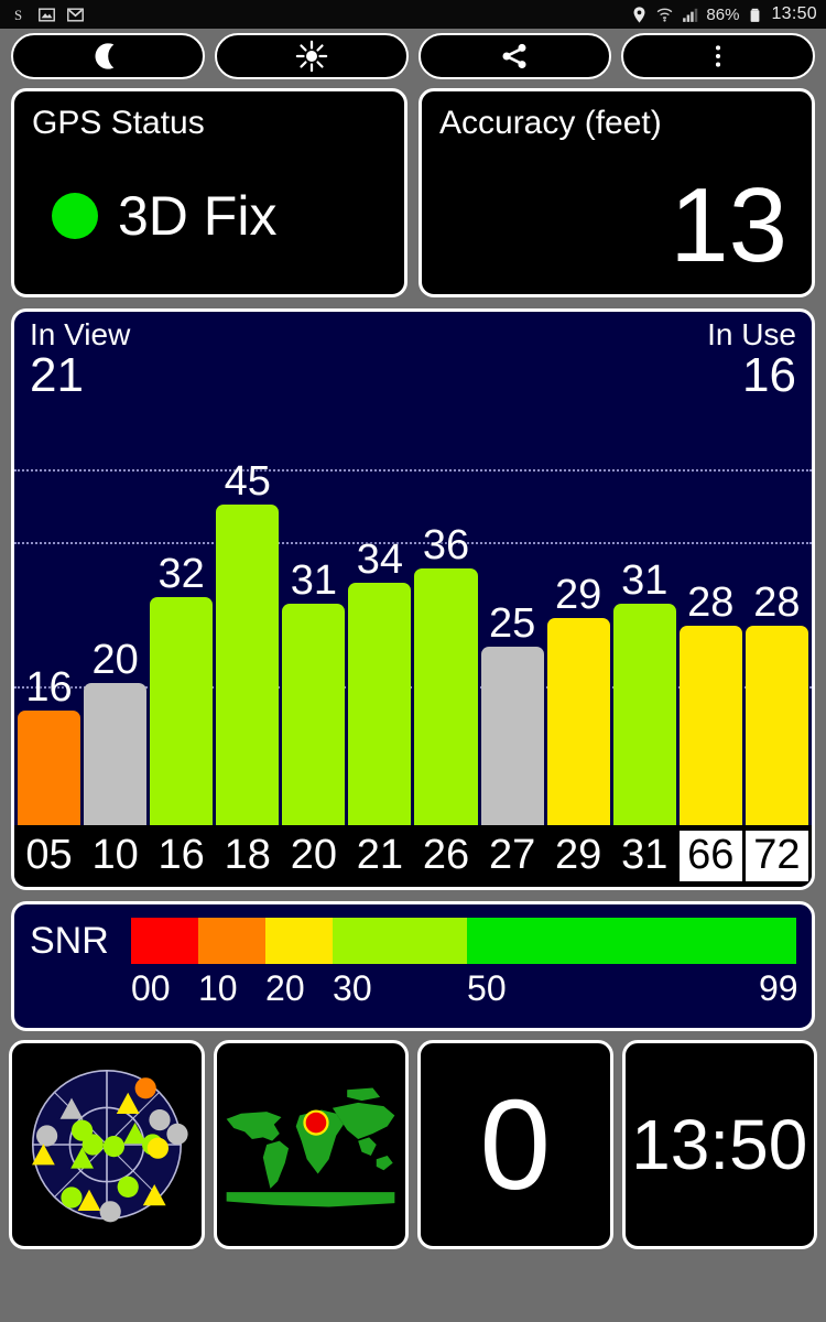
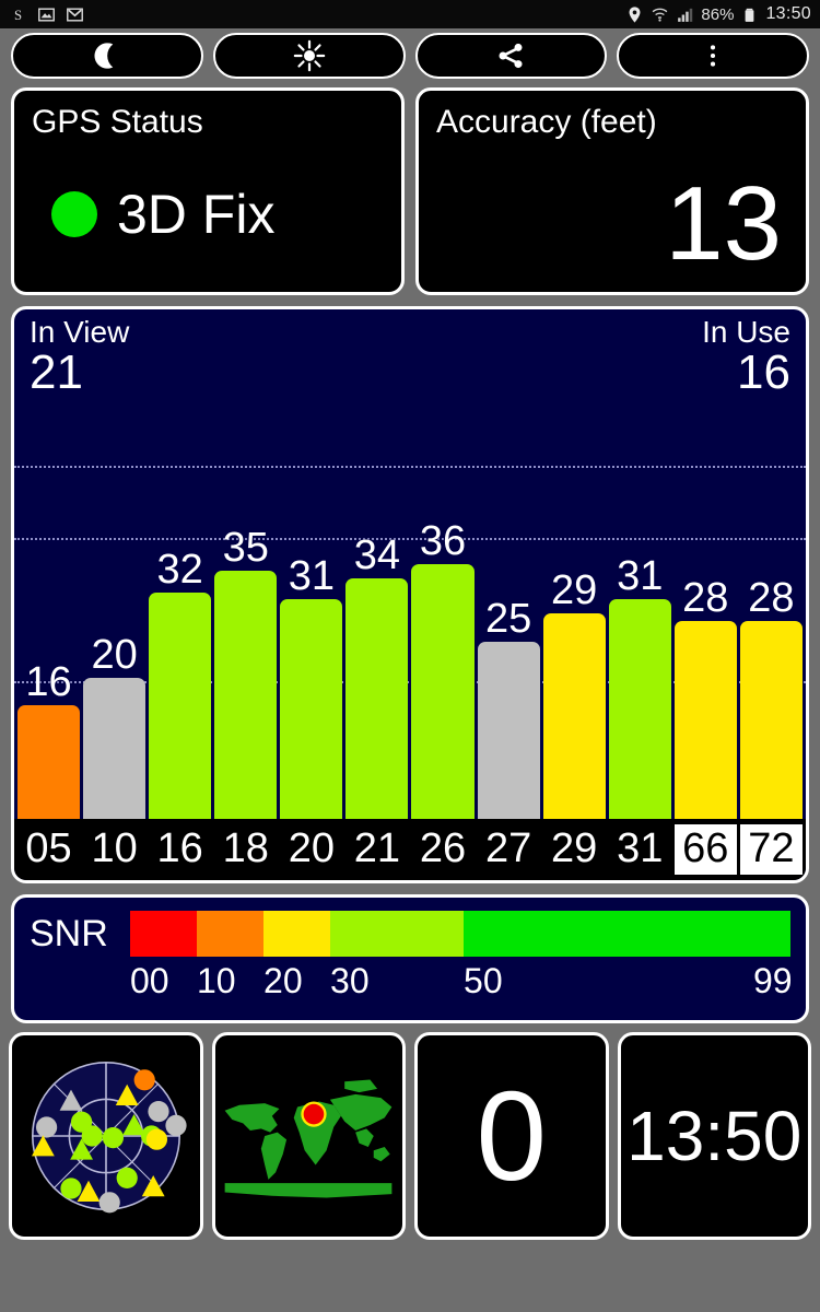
18: 45 -> 35
